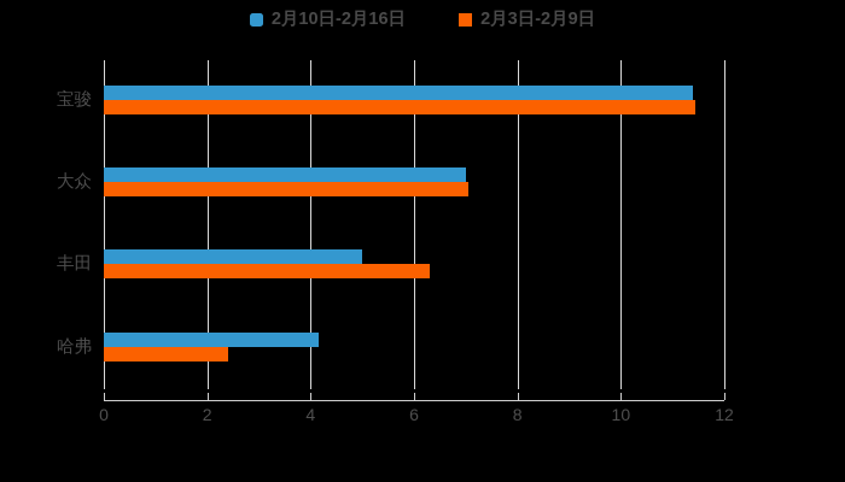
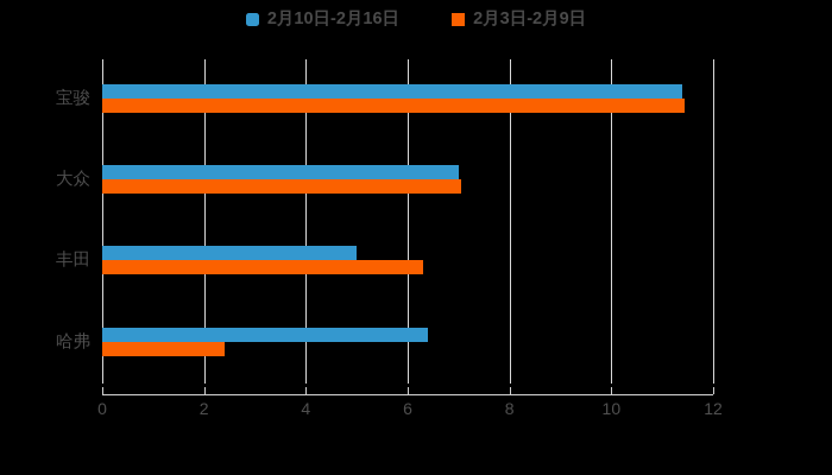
2月10日-2月16日/哈弗: 4.2 -> 6.4
